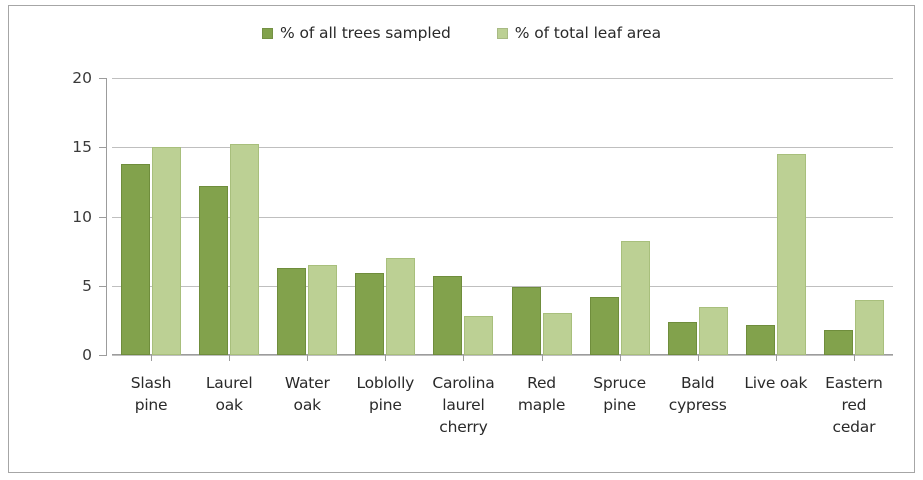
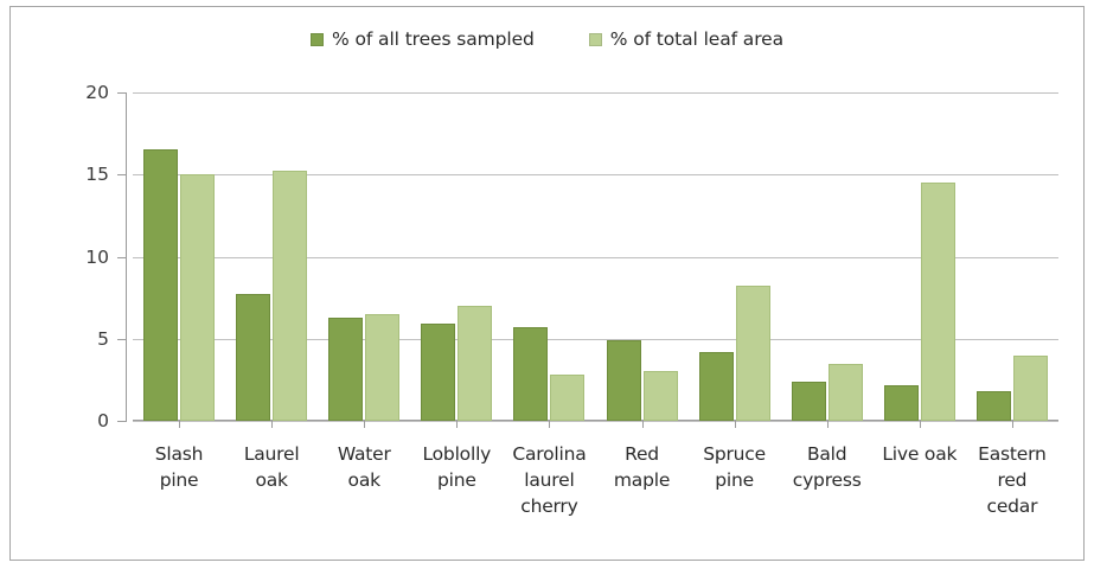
% of all trees sampled/Slash pine: 13.8 -> 16.5
% of all trees sampled/Laurel oak: 12.2 -> 7.7
